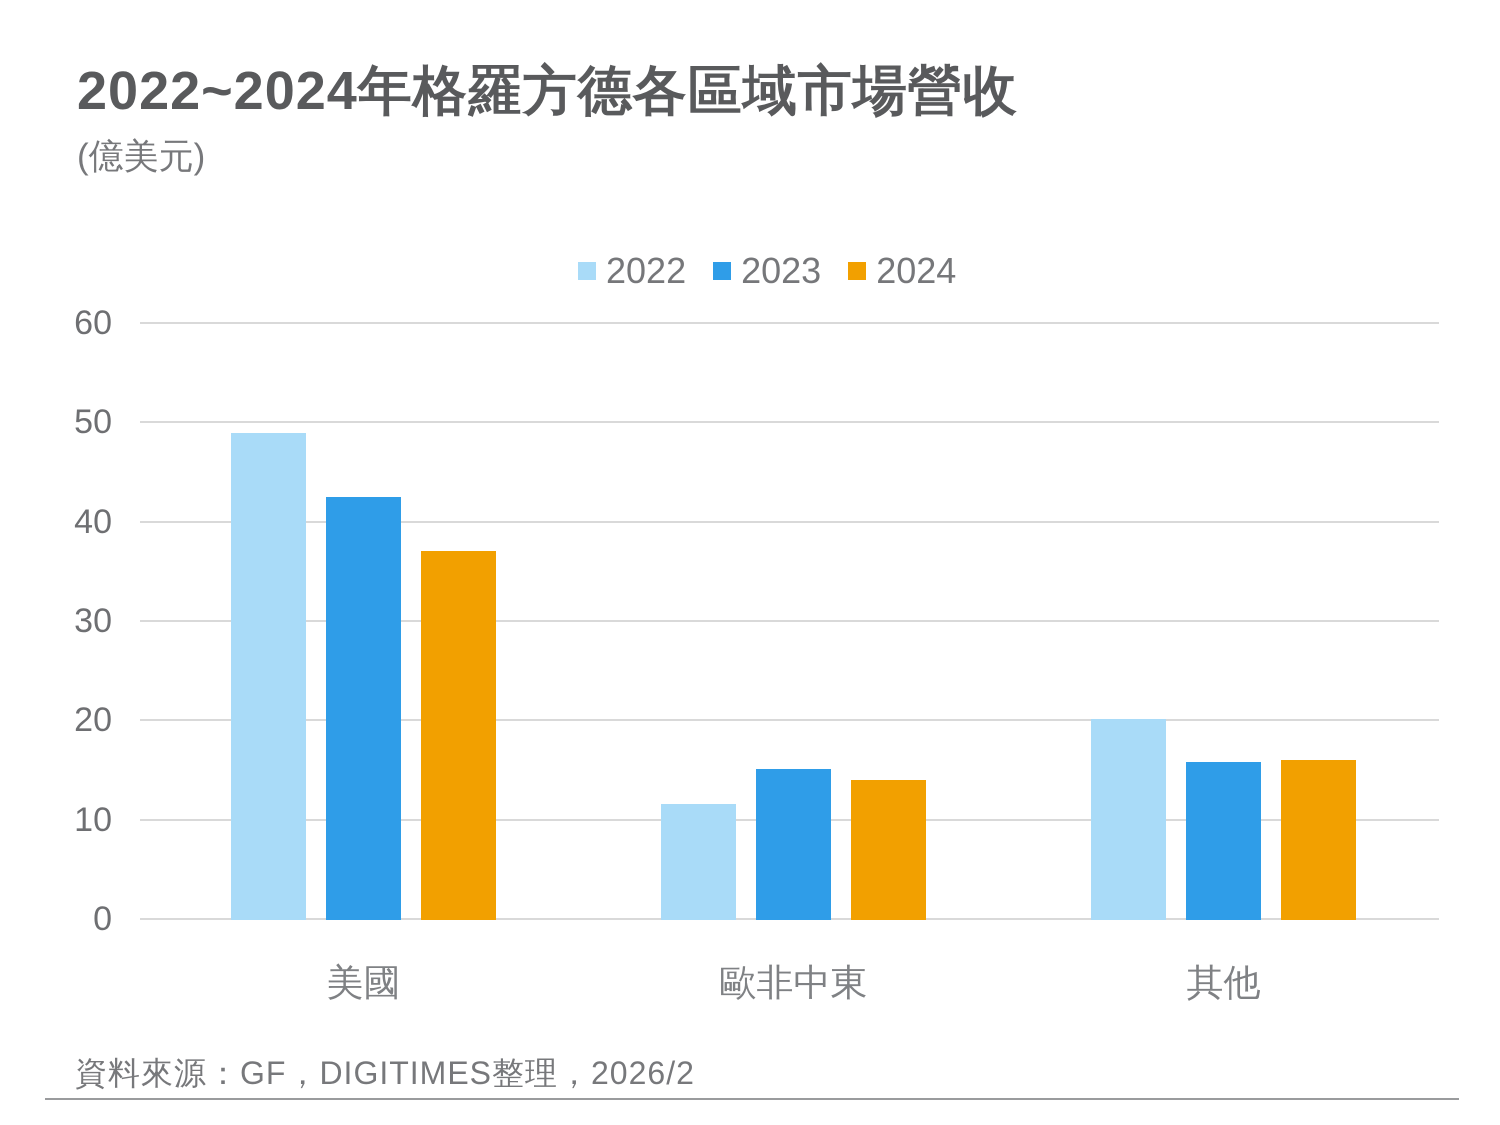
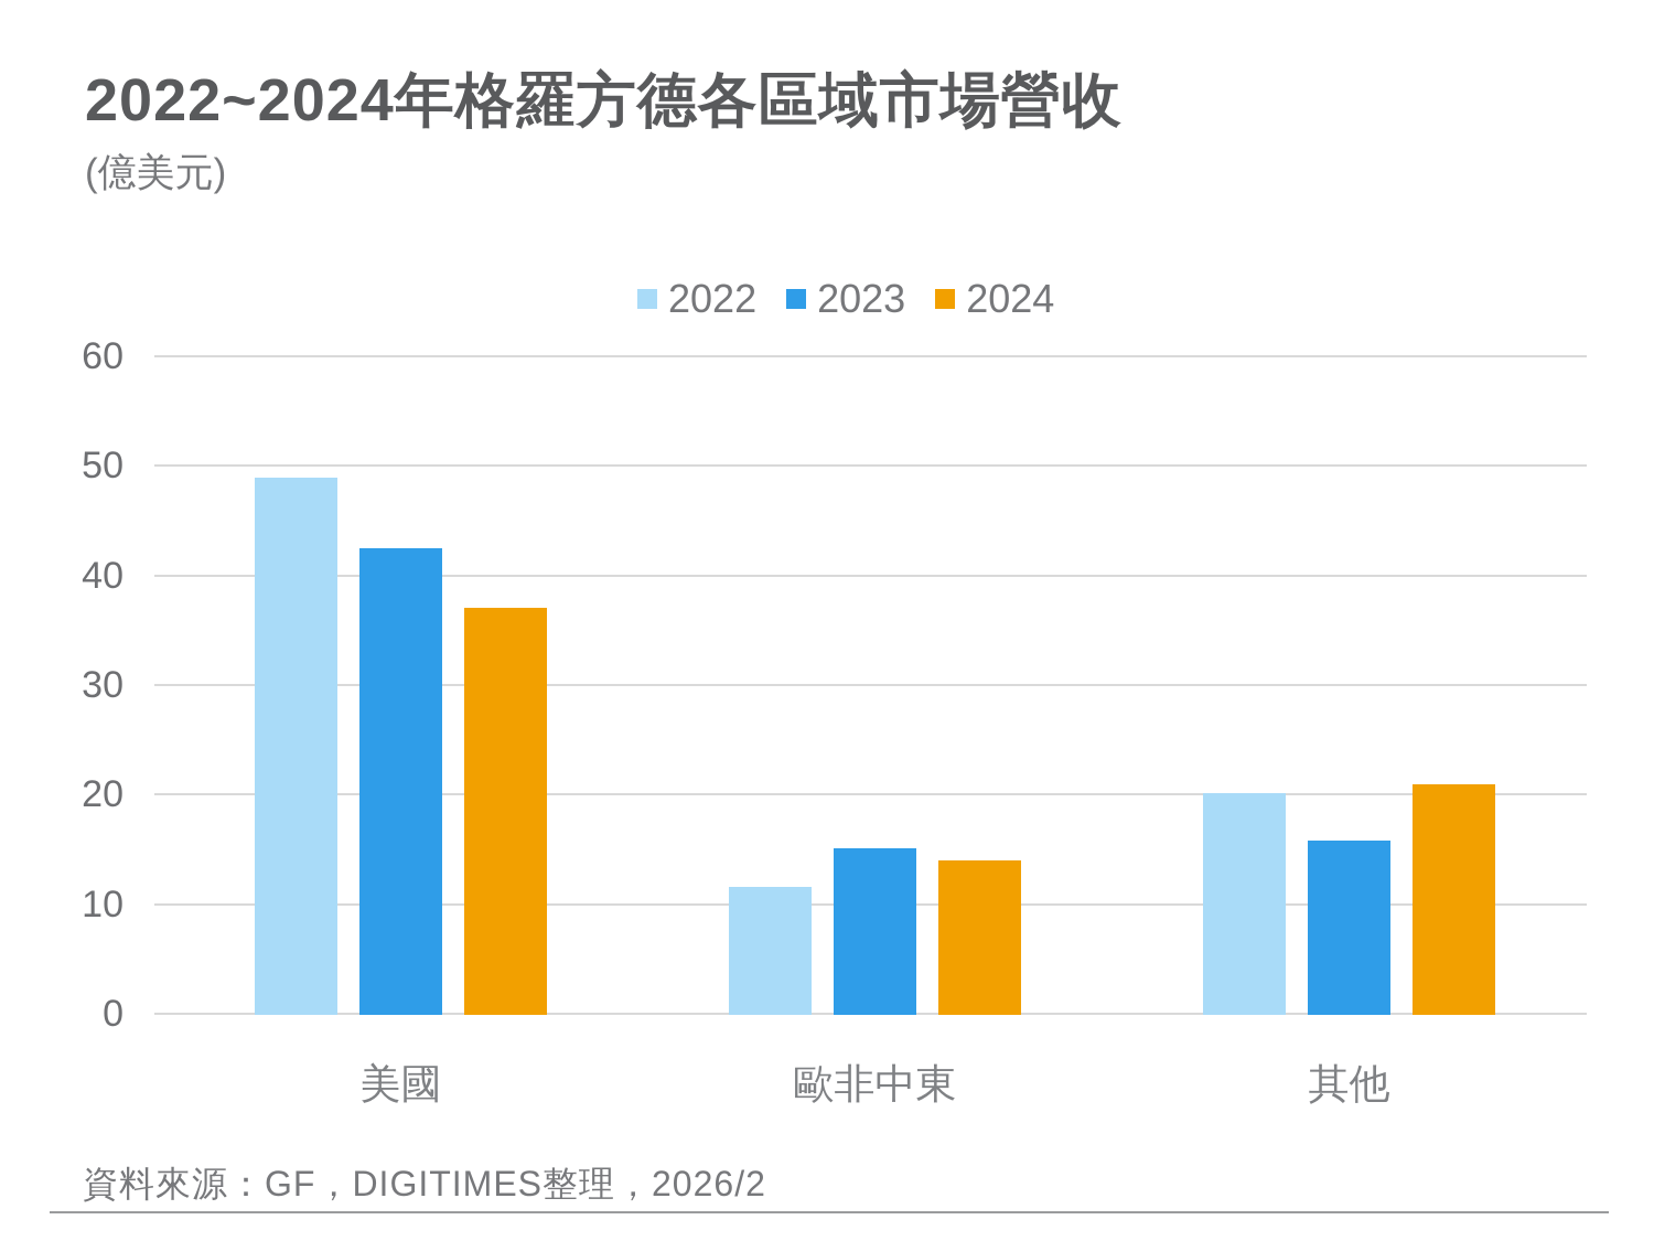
2024/其他: 16 -> 21
